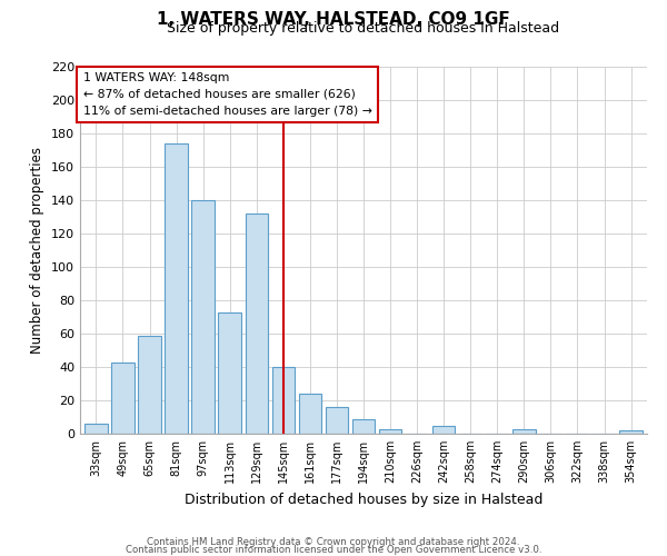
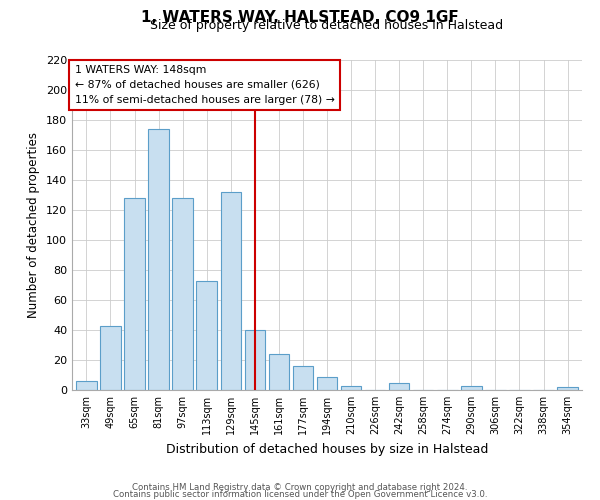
65sqm: 59 -> 128
97sqm: 140 -> 128
